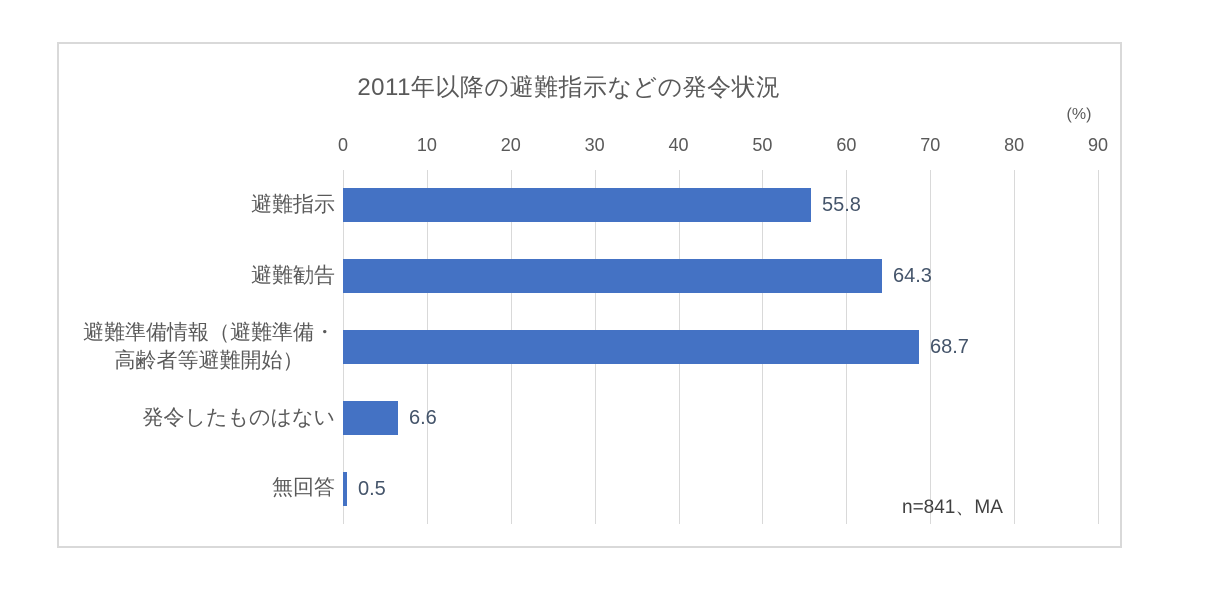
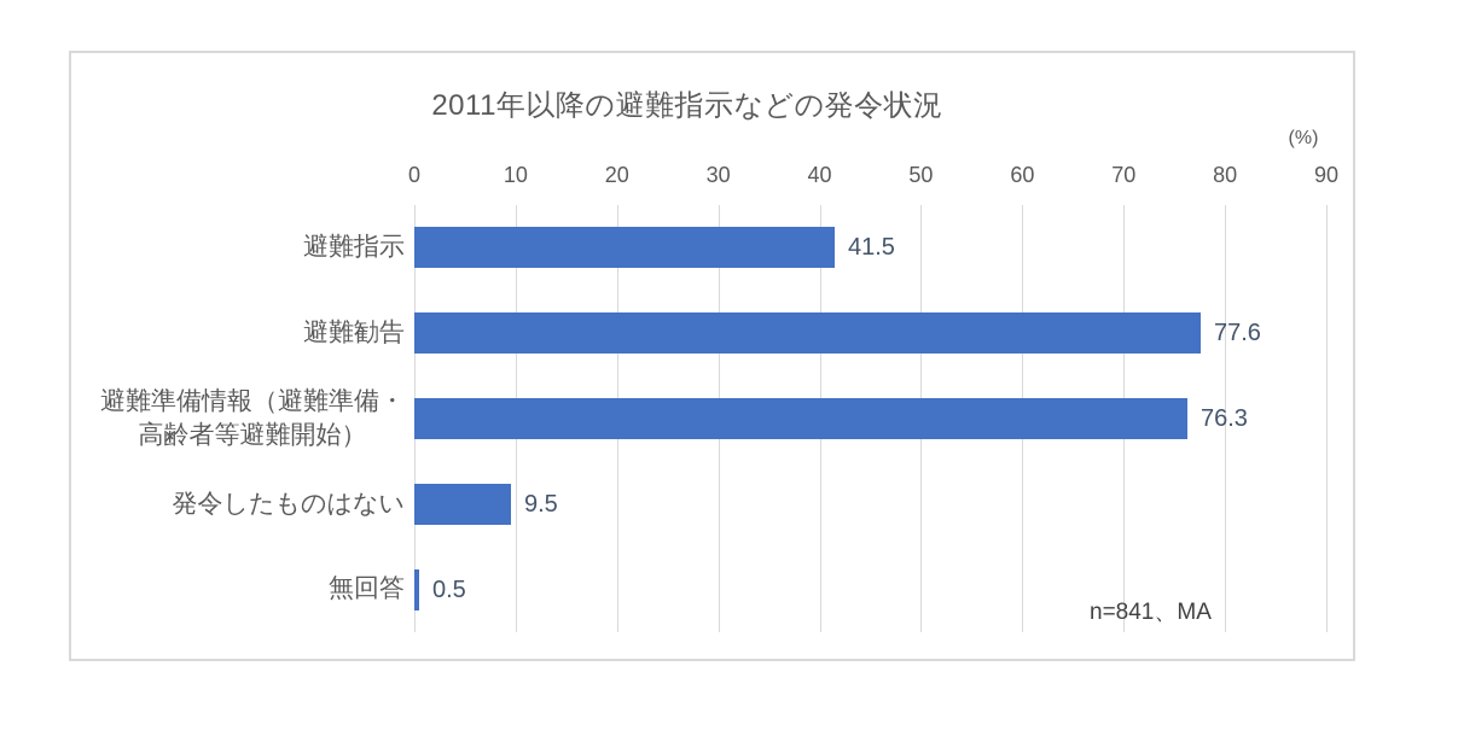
避難指示: 55.8 -> 41.5
避難勧告: 64.3 -> 77.6
避難準備情報（避難準備・ 高齢者等避難開始）: 68.7 -> 76.3
発令したものはない: 6.6 -> 9.5
